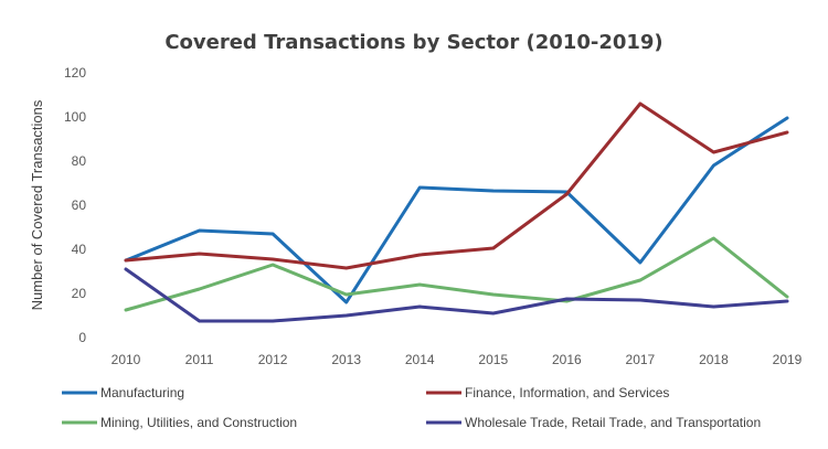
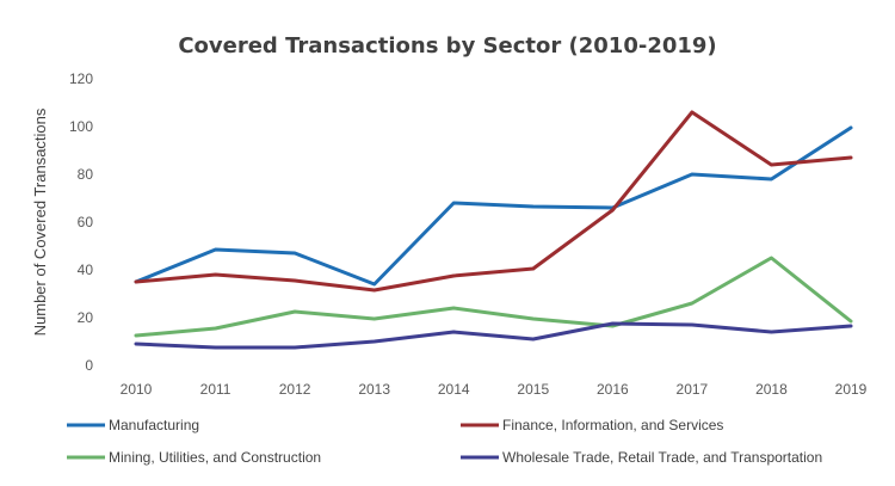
Wholesale Trade, Retail Trade, and Transportation/2010: 31 -> 9
Mining, Utilities, and Construction/2011: 22 -> 16
Mining, Utilities, and Construction/2012: 33 -> 22
Manufacturing/2013: 16 -> 34
Manufacturing/2017: 34 -> 80
Finance, Information, and Services/2019: 93 -> 87
